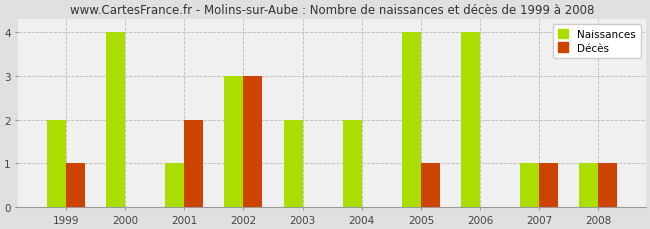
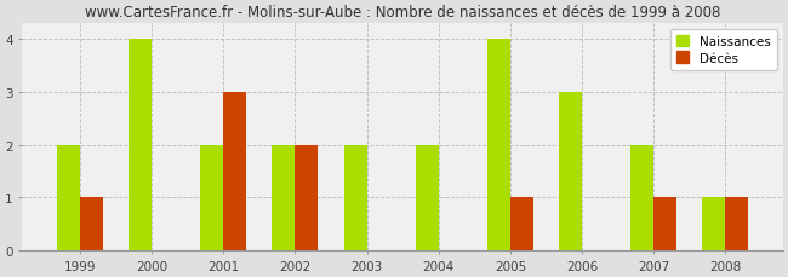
Naissances/2001: 1 -> 2
Décès/2001: 2 -> 3
Naissances/2002: 3 -> 2
Décès/2002: 3 -> 2
Naissances/2006: 4 -> 3
Naissances/2007: 1 -> 2
